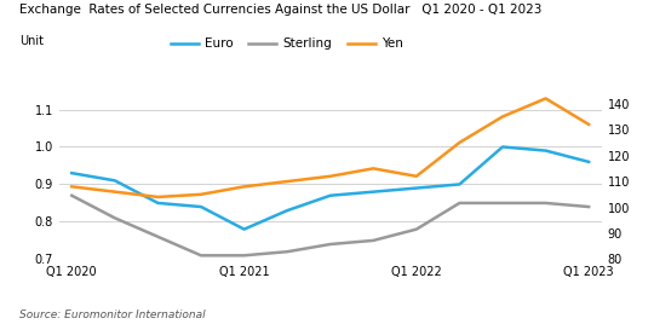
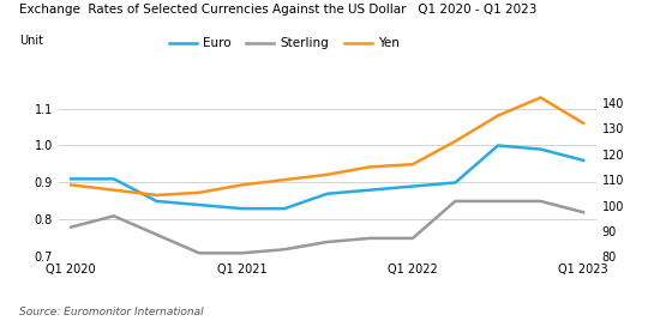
Euro/Q1 2020: 0.93 -> 0.91
Sterling/Q1 2020: 0.87 -> 0.78
Euro/Q1 2021: 0.78 -> 0.83
Sterling/Q1 2022: 0.78 -> 0.75
Yen/Q1 2022: 112 -> 116
Sterling/Q1 2023: 0.84 -> 0.82
